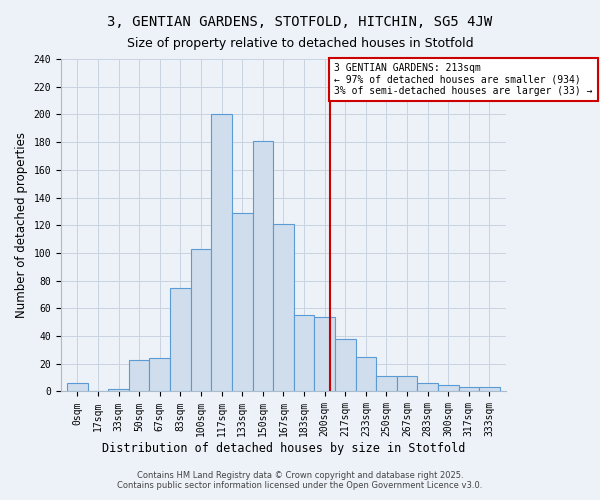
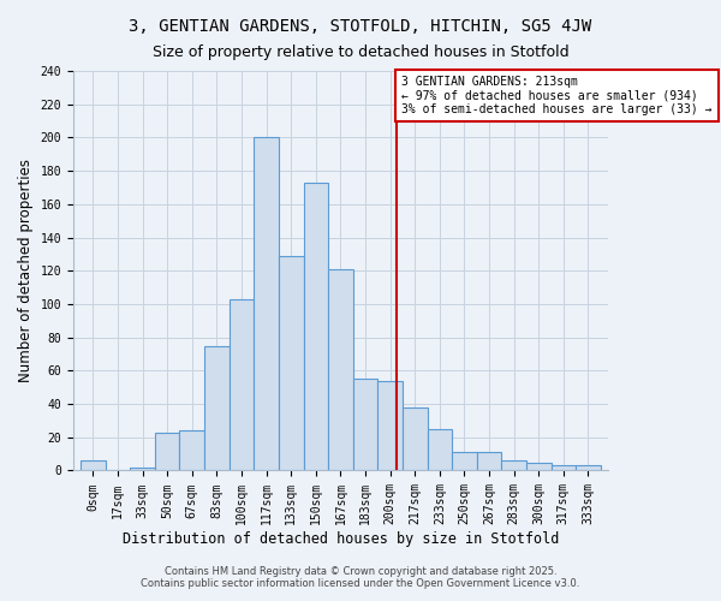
150sqm: 181 -> 173
